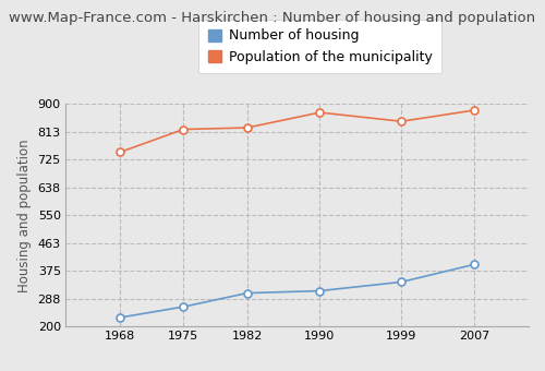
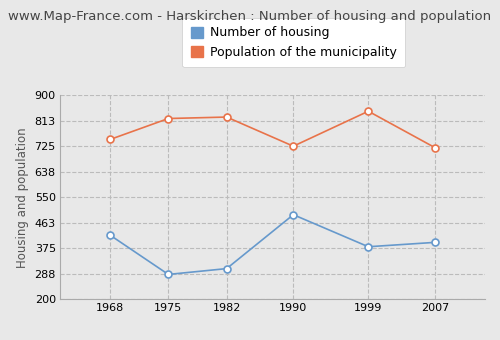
Number of housing/1968: 228 -> 420
Number of housing/1975: 262 -> 285
Number of housing/1990: 312 -> 490
Population of the municipality/1990: 873 -> 725
Number of housing/1999: 340 -> 380
Population of the municipality/2007: 880 -> 720
